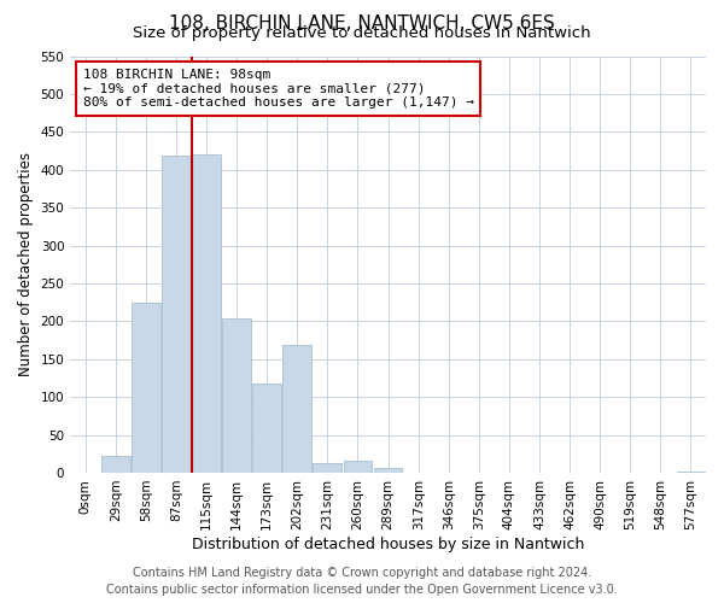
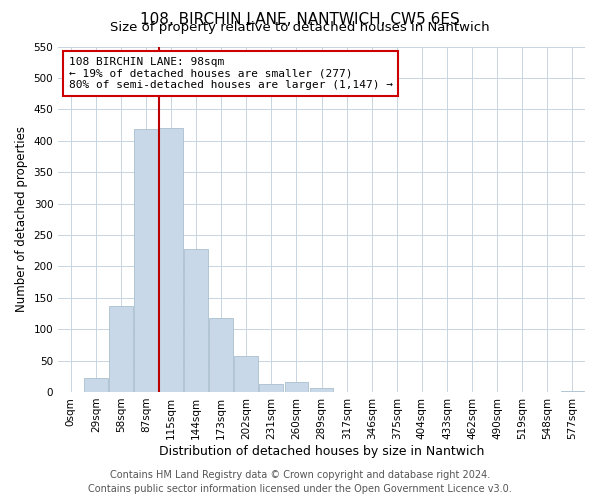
58sqm: 224 -> 137
144sqm: 204 -> 228
202sqm: 168 -> 57
